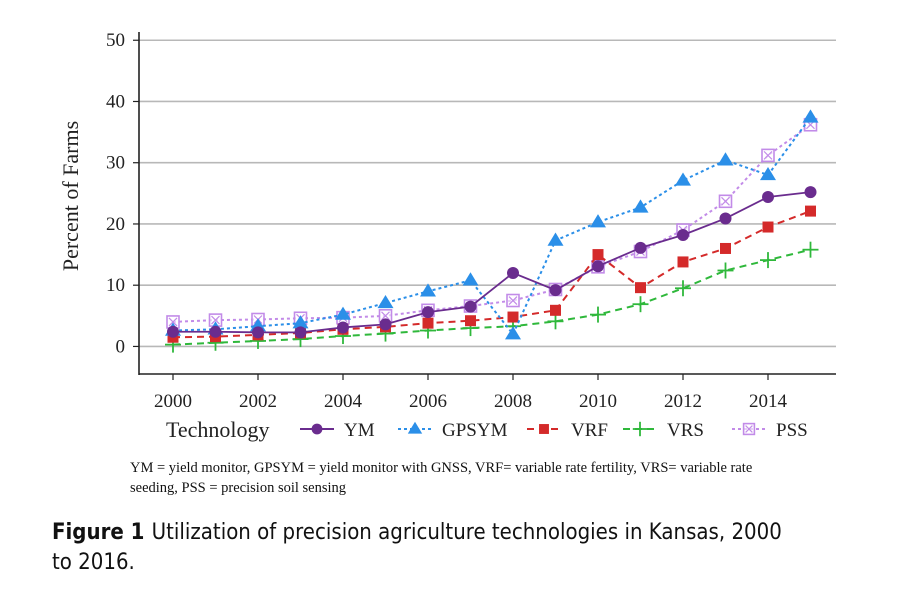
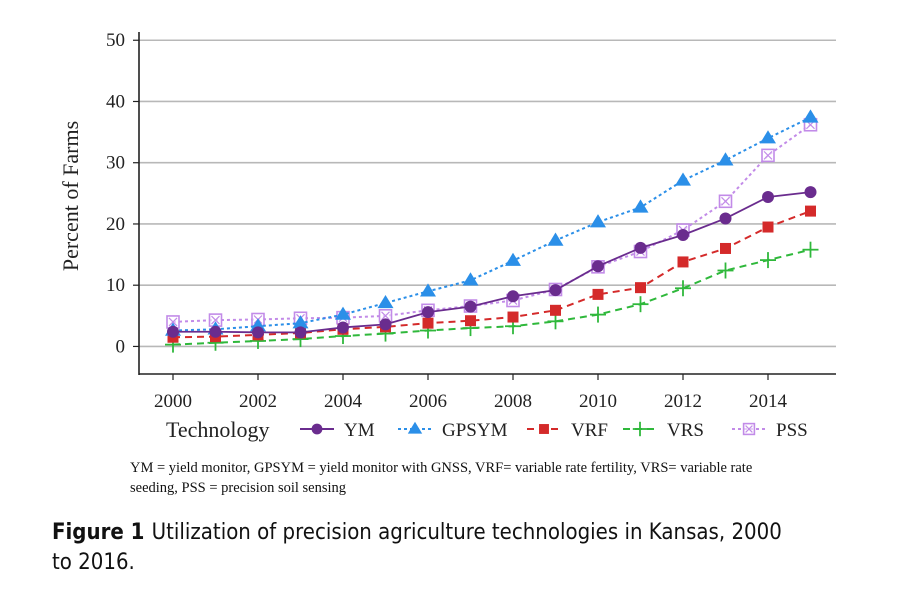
YM/2008: 12 -> 8
GPSYM/2008: 2 -> 14
VRF/2010: 15 -> 8
GPSYM/2014: 28 -> 34
